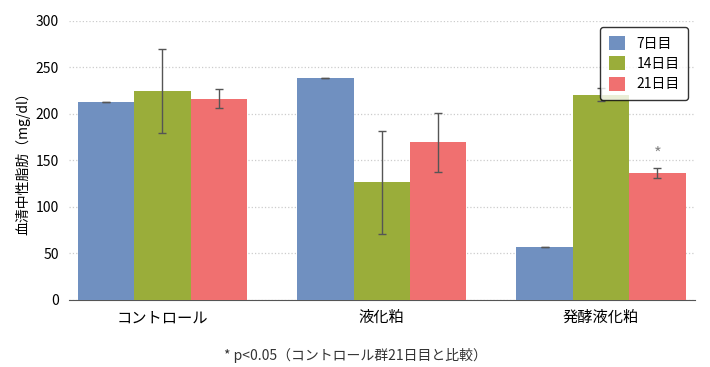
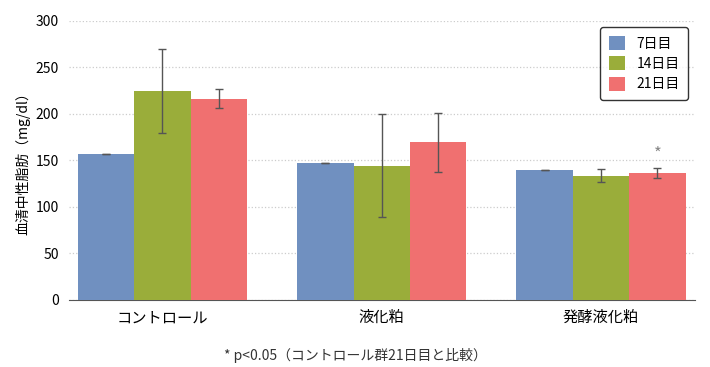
7日目/コントロール: 212 -> 157
7日目/液化粕: 238 -> 147
14日目/液化粕: 126 -> 144
7日目/発酵液化粕: 56 -> 139
14日目/発酵液化粕: 220 -> 133
